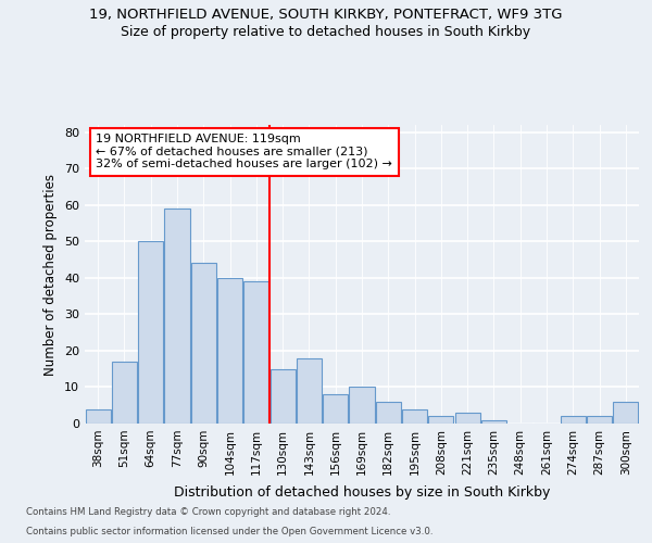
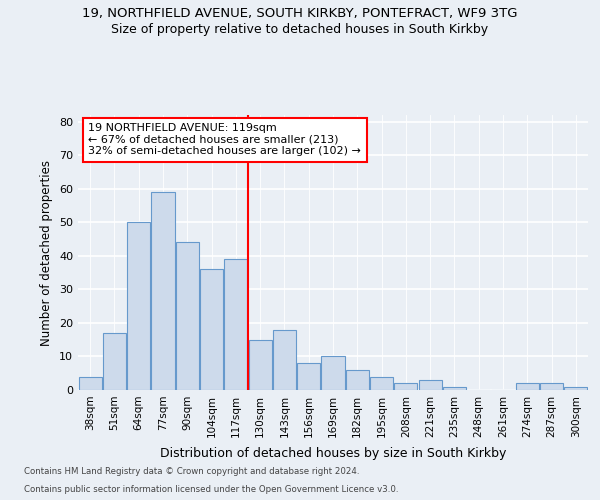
104sqm: 40 -> 36
300sqm: 6 -> 1
